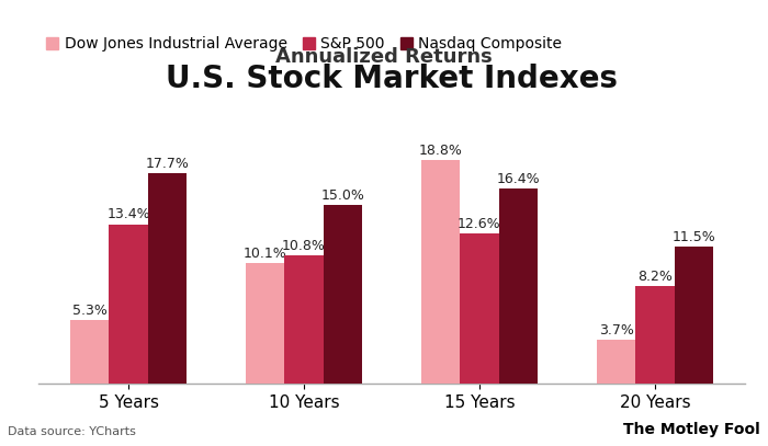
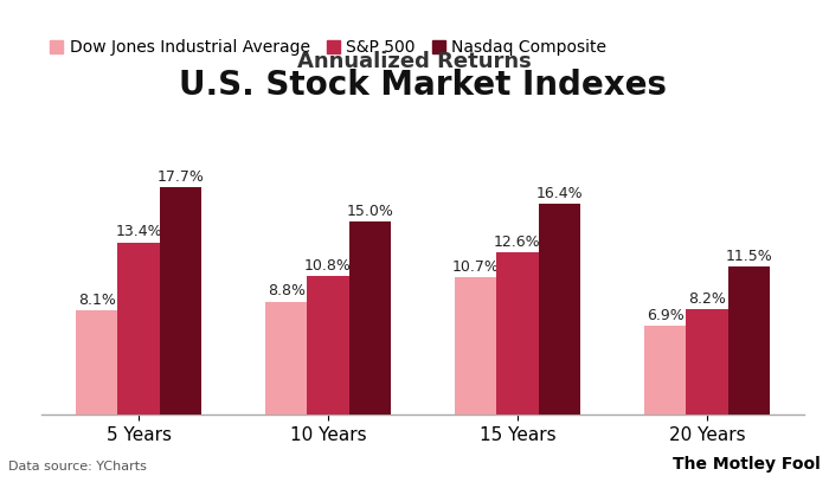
Dow Jones Industrial Average/5 Years: 5.3% -> 8.1%
Dow Jones Industrial Average/10 Years: 10.1% -> 8.8%
Dow Jones Industrial Average/15 Years: 18.8% -> 10.7%
Dow Jones Industrial Average/20 Years: 3.7% -> 6.9%
